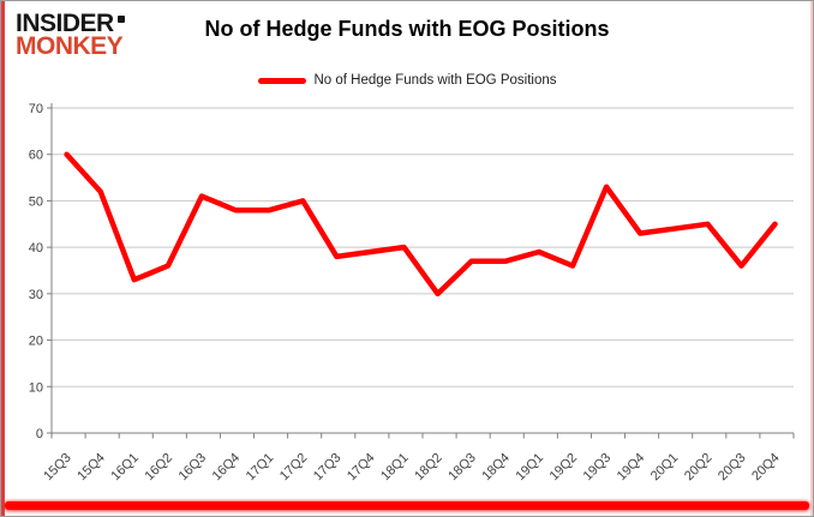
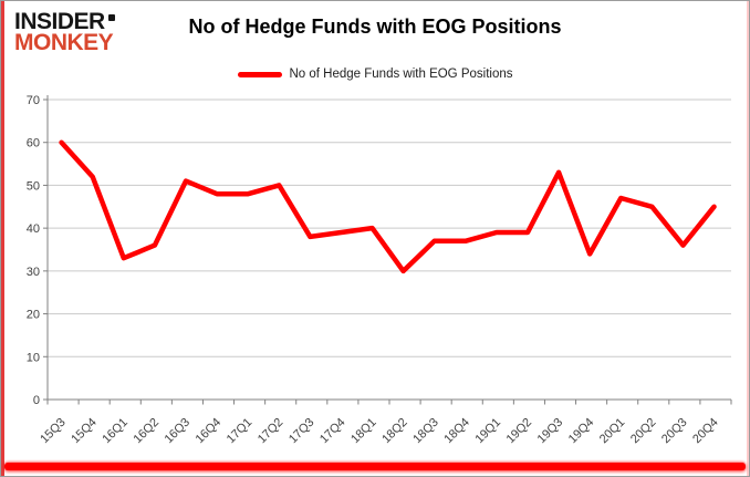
19Q2: 36 -> 39
19Q4: 43 -> 34
20Q1: 44 -> 47
